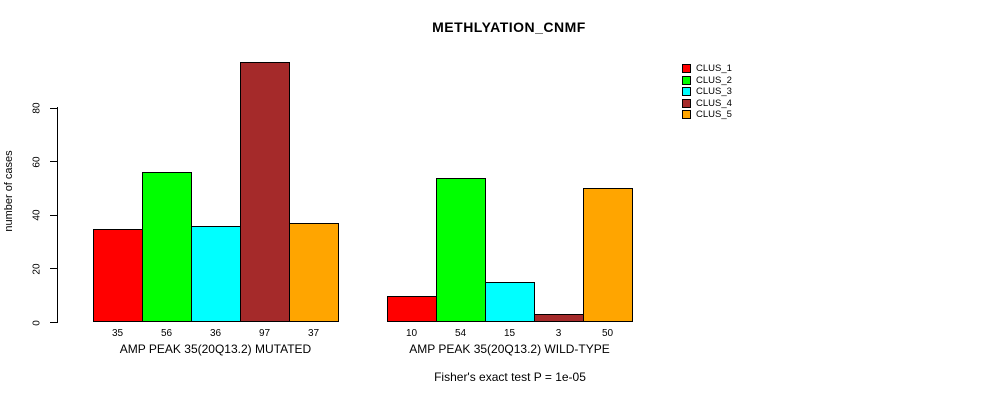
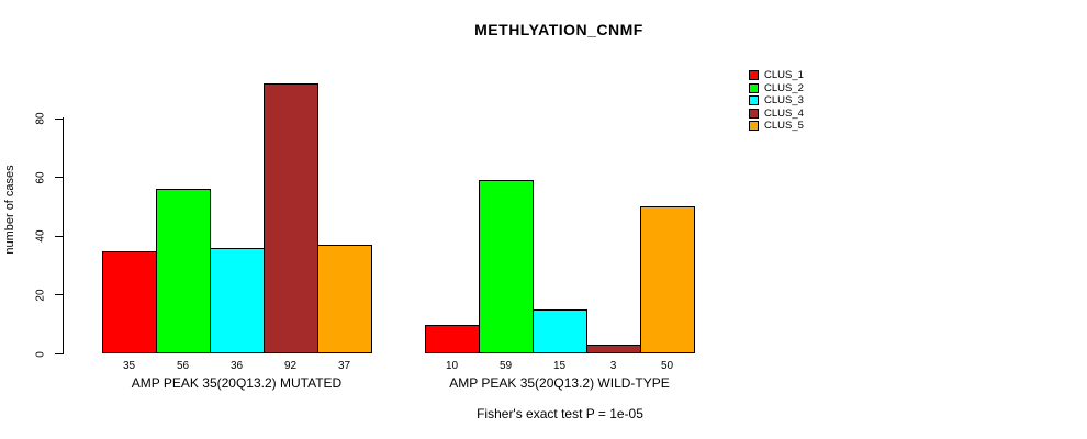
CLUS_4/AMP PEAK 35(20Q13.2) MUTATED: 97 -> 92
CLUS_2/AMP PEAK 35(20Q13.2) WILD-TYPE: 54 -> 59
